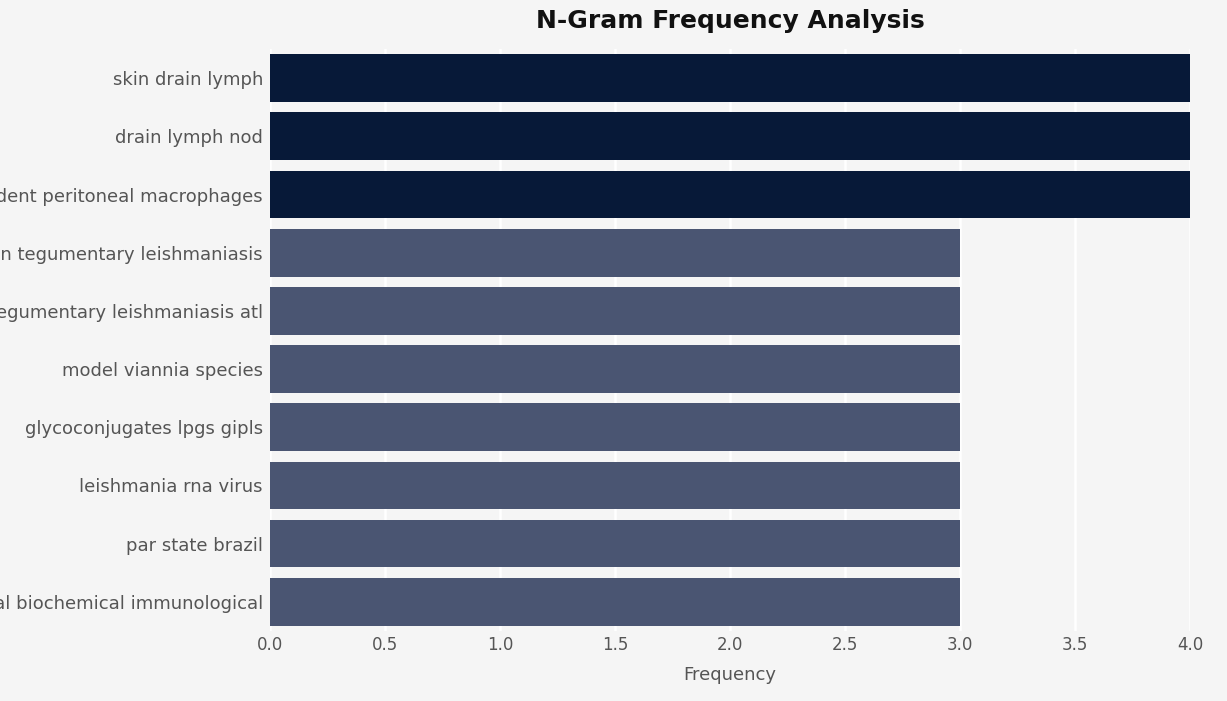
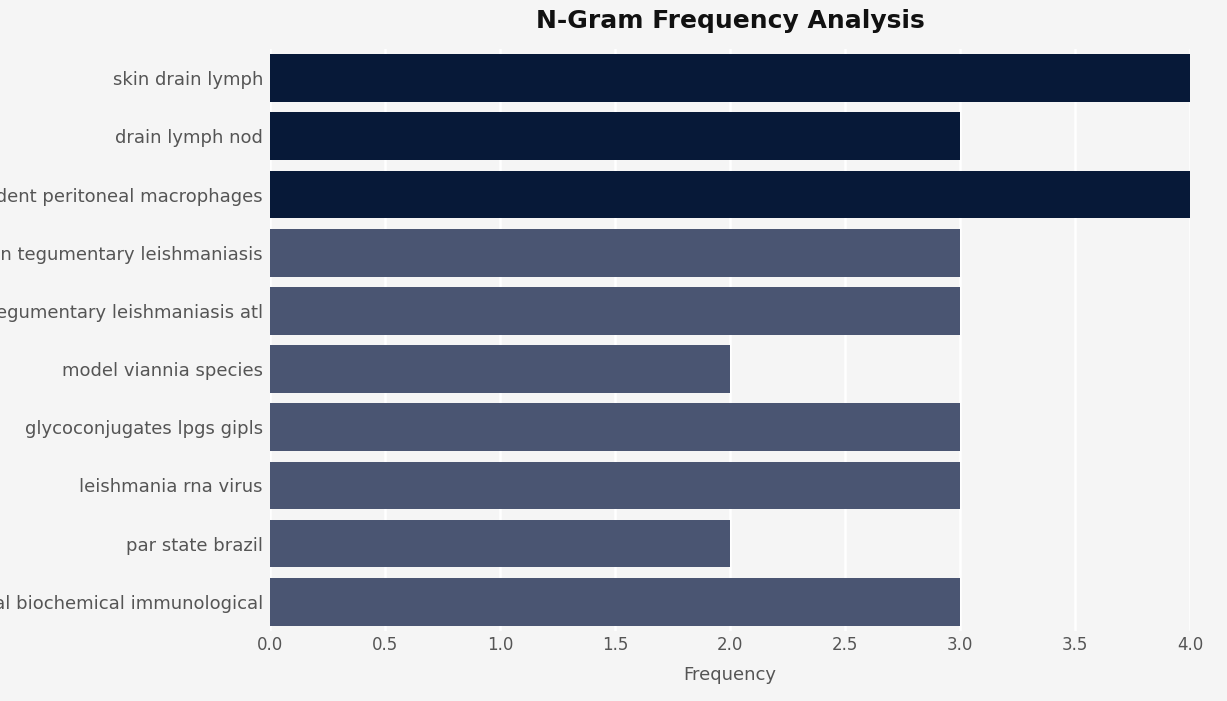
drain lymph nod: 4 -> 3
model viannia species: 3 -> 2
par state brazil: 3 -> 2
